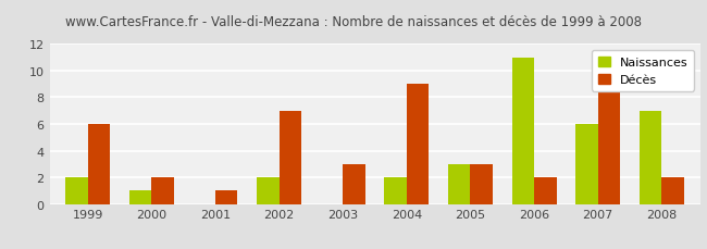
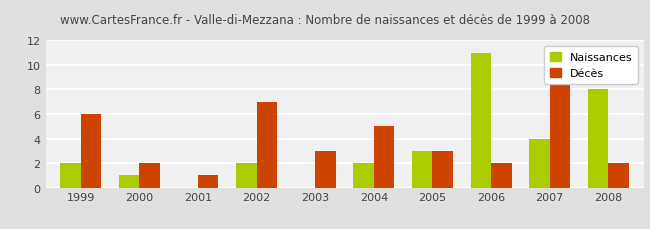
Décès/2004: 9 -> 5
Naissances/2007: 6 -> 4
Naissances/2008: 7 -> 8
